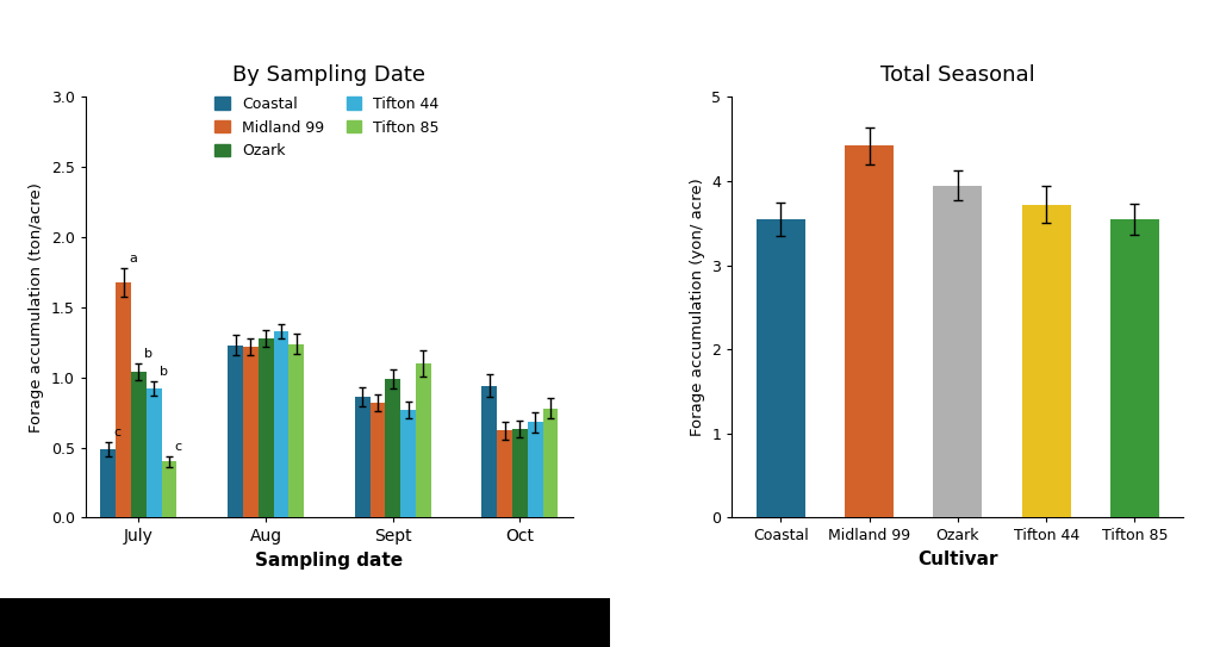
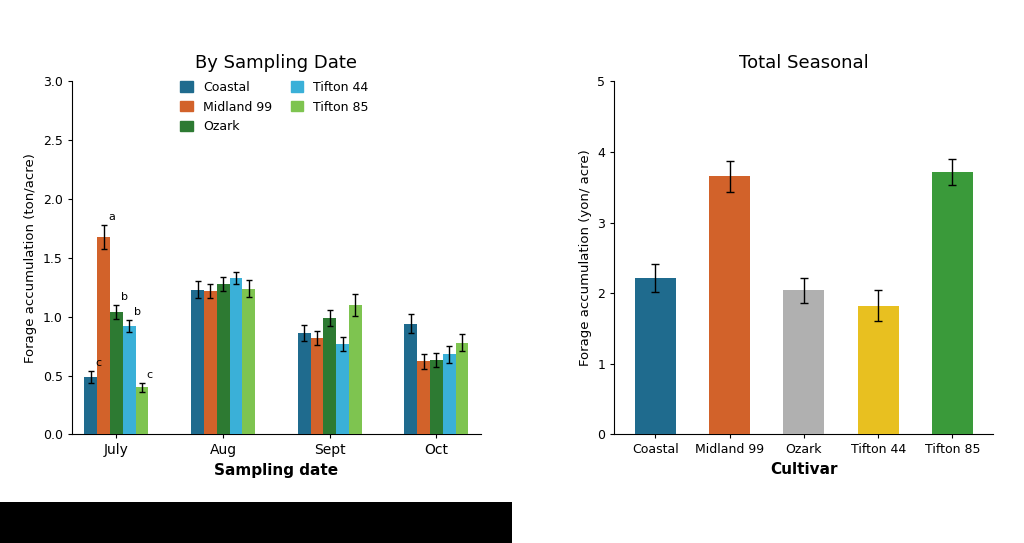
Total Seasonal/Coastal: 3.55 -> 2.22
Total Seasonal/Midland 99: 4.42 -> 3.66
Total Seasonal/Ozark: 3.95 -> 2.04
Total Seasonal/Tifton 44: 3.72 -> 1.82
Total Seasonal/Tifton 85: 3.55 -> 3.72
